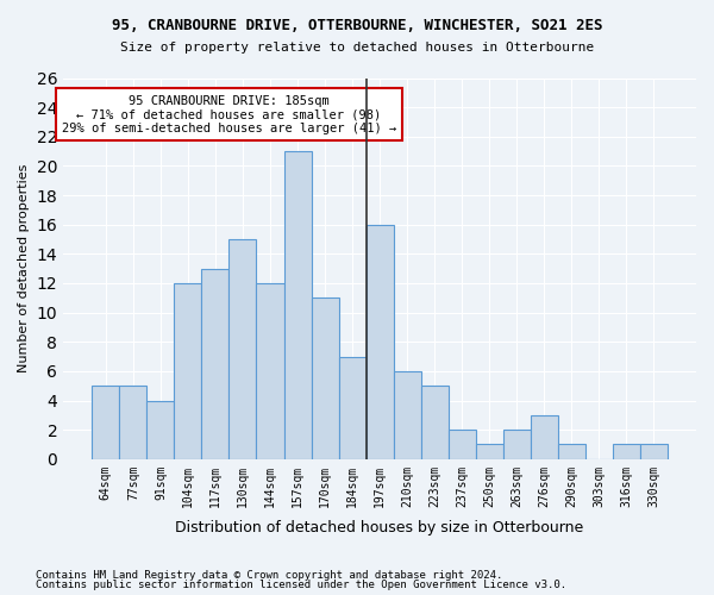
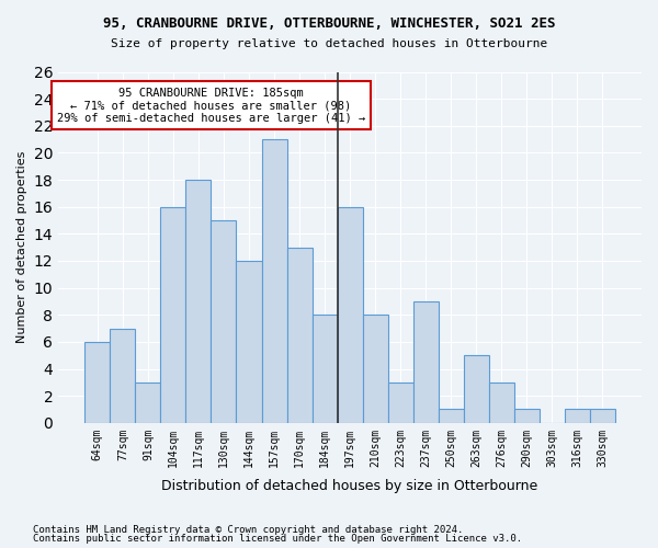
64sqm: 5 -> 6
77sqm: 5 -> 7
91sqm: 4 -> 3
104sqm: 12 -> 16
117sqm: 13 -> 18
170sqm: 11 -> 13
184sqm: 7 -> 8
210sqm: 6 -> 8
223sqm: 5 -> 3
237sqm: 2 -> 9
263sqm: 2 -> 5
